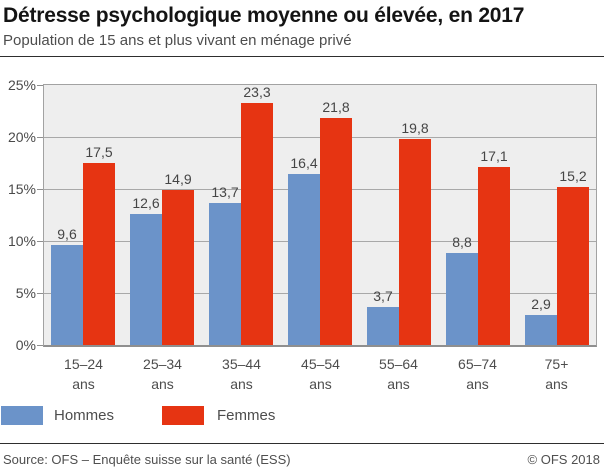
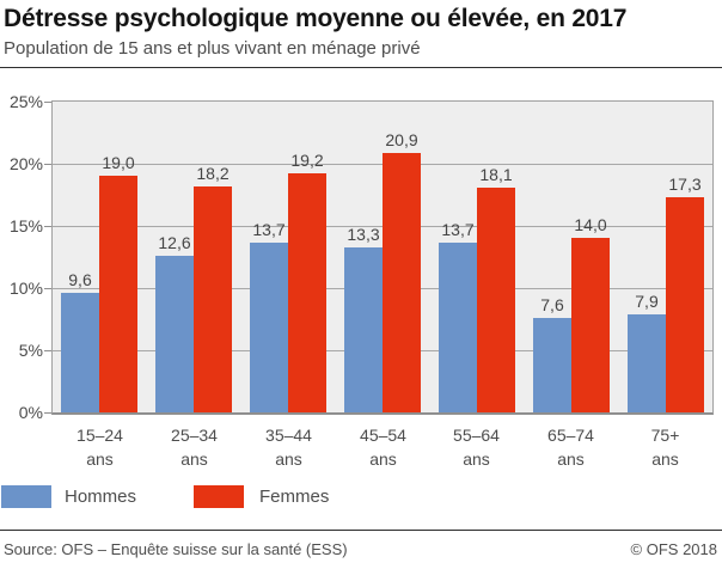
Femmes/15–24: 17,5 -> 19,0
Femmes/25–34: 14,9 -> 18,2
Femmes/35–44: 23,3 -> 19,2
Hommes/45–54: 16,4 -> 13,3
Femmes/45–54: 21,8 -> 20,9
Hommes/55–64: 3,7 -> 13,7
Femmes/55–64: 19,8 -> 18,1
Hommes/65–74: 8,8 -> 7,6
Femmes/65–74: 17,1 -> 14,0
Hommes/75+: 2,9 -> 7,9
Femmes/75+: 15,2 -> 17,3
